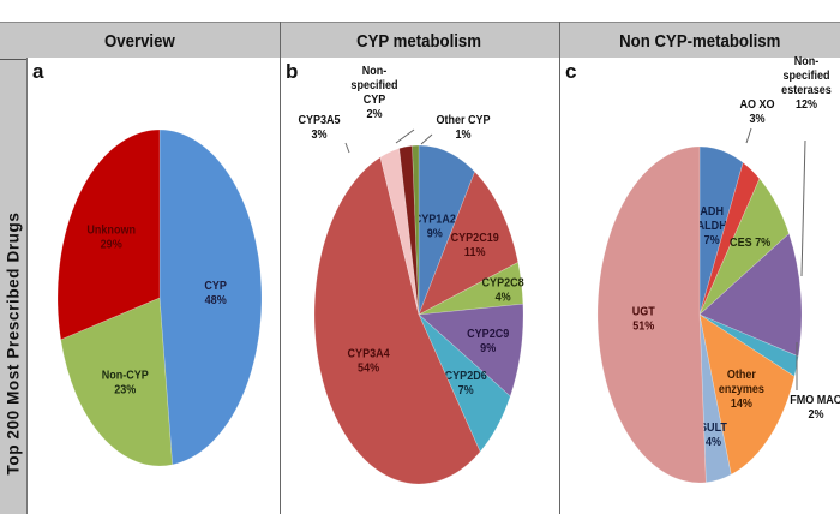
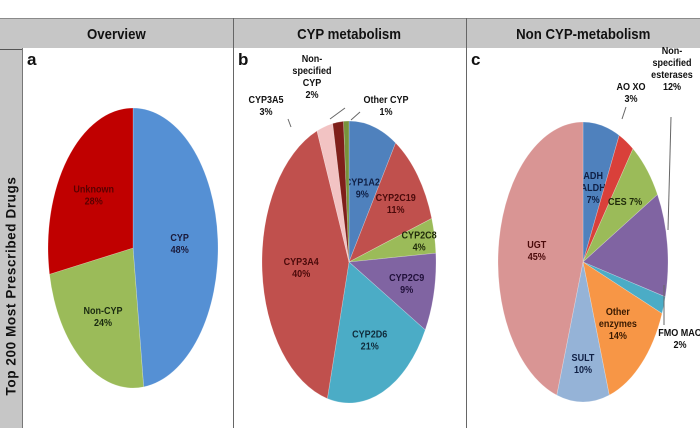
Overview/Non-CYP: 23% -> 24%
Overview/Unknown: 29% -> 28%
CYP metabolism/CYP2D6: 7% -> 21%
CYP metabolism/CYP3A4: 54% -> 40%
Non CYP-metabolism/SULT: 4% -> 10%
Non CYP-metabolism/UGT: 51% -> 45%
